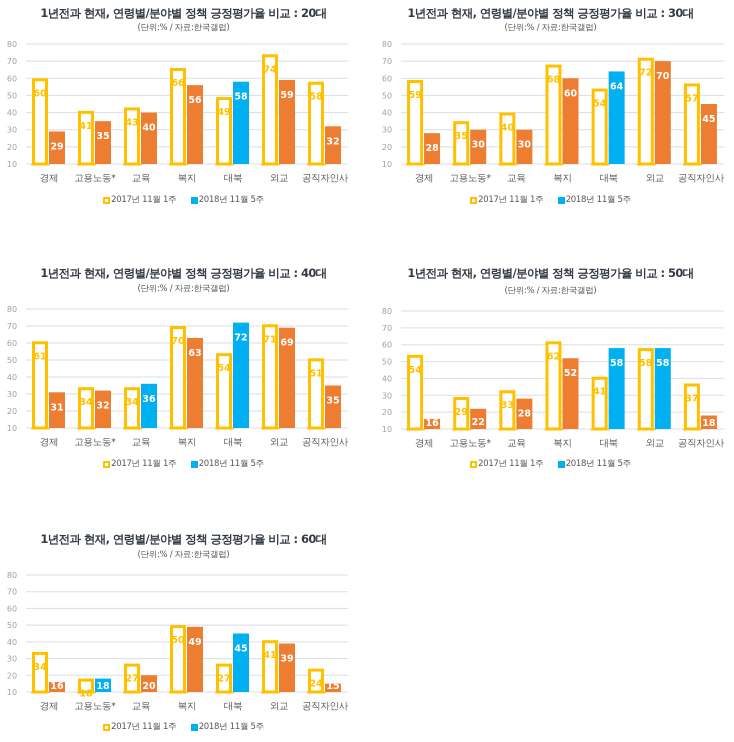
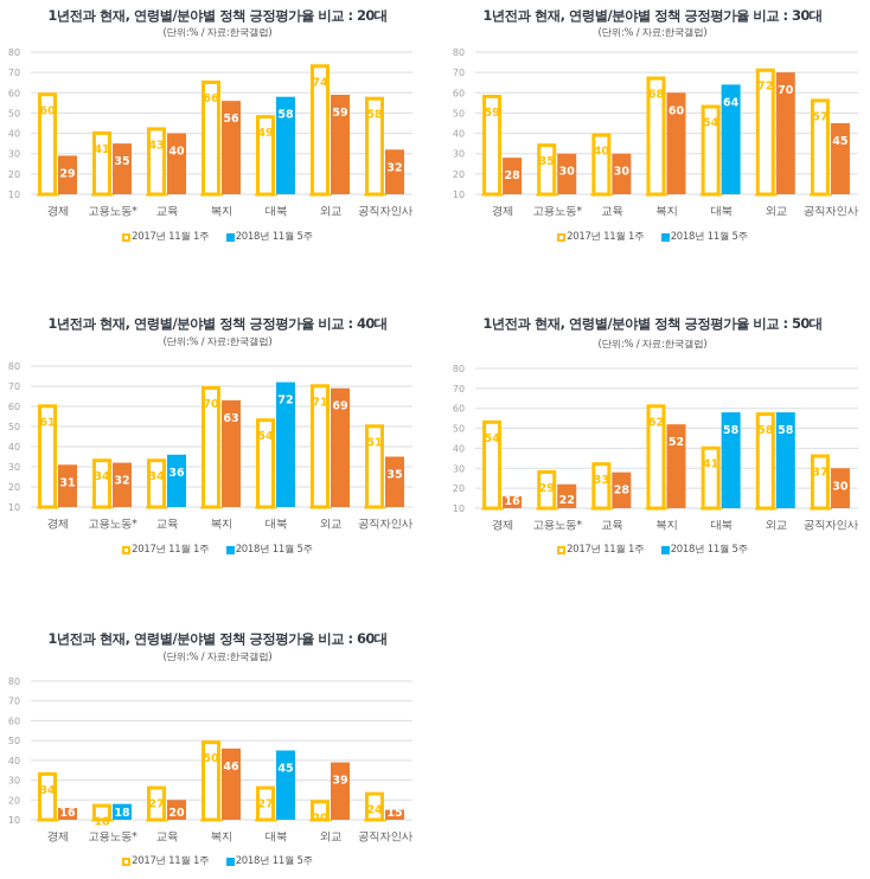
1년전과 현재, 연령별/분야별 정책 긍정평가율 비교 : 50대/2018년 11월 5주/공직자인사: 18 -> 30
1년전과 현재, 연령별/분야별 정책 긍정평가율 비교 : 60대/2018년 11월 5주/복지: 49 -> 46
1년전과 현재, 연령별/분야별 정책 긍정평가율 비교 : 60대/2017년 11월 1주/외교: 41 -> 20
